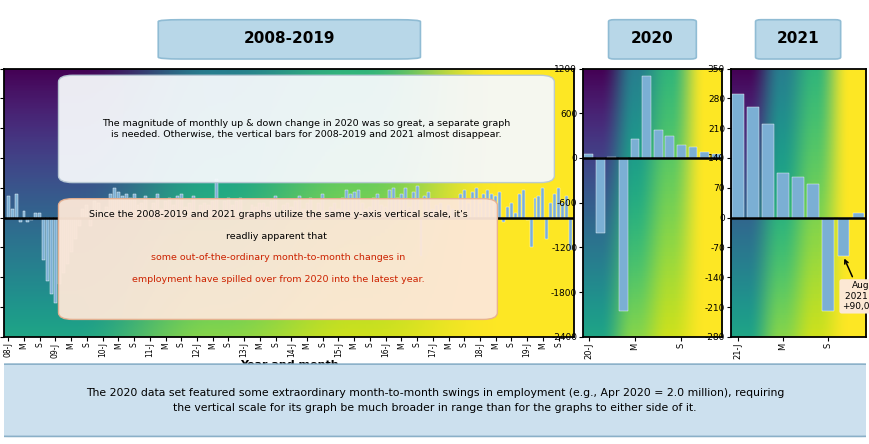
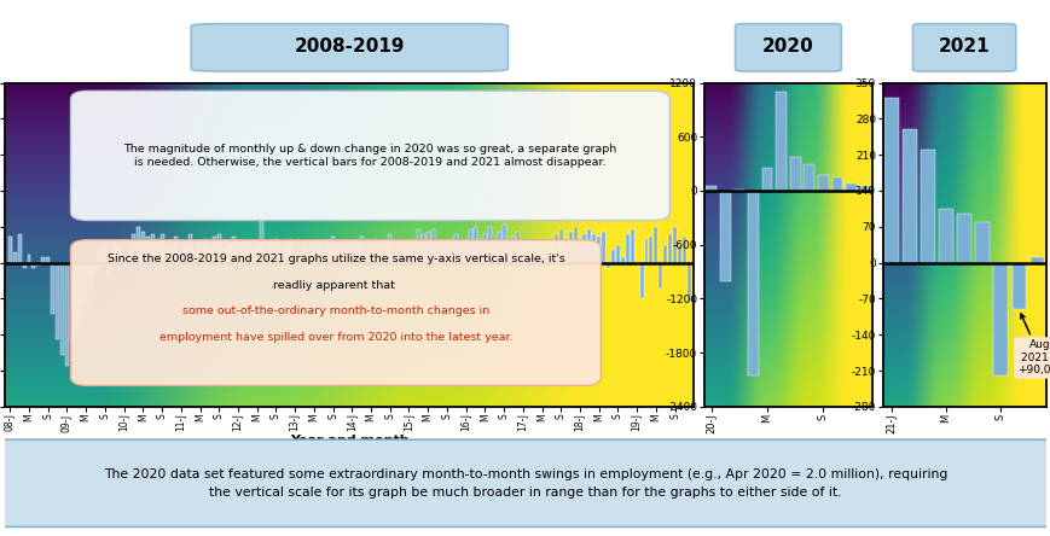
21-J: 290 -> 320
